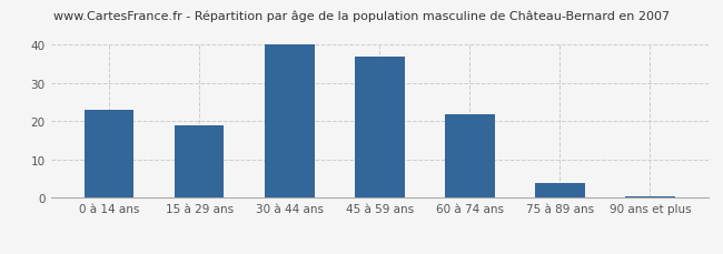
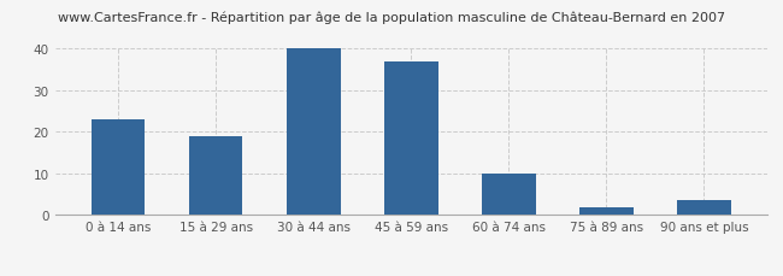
60 à 74 ans: 22.0 -> 10.0
75 à 89 ans: 4.0 -> 2.0
90 ans et plus: 0.5 -> 3.5
